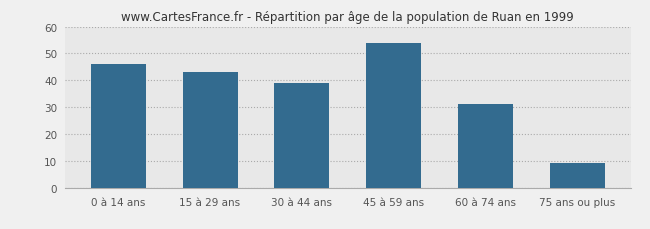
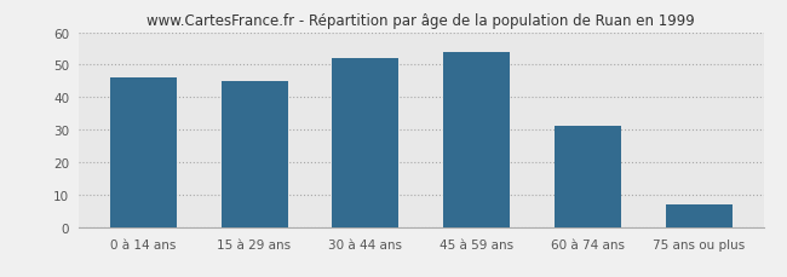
15 à 29 ans: 43 -> 45
30 à 44 ans: 39 -> 52
75 ans ou plus: 9 -> 7
